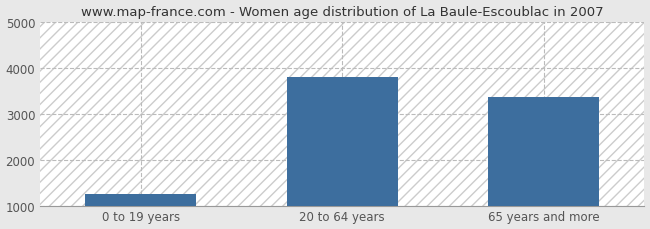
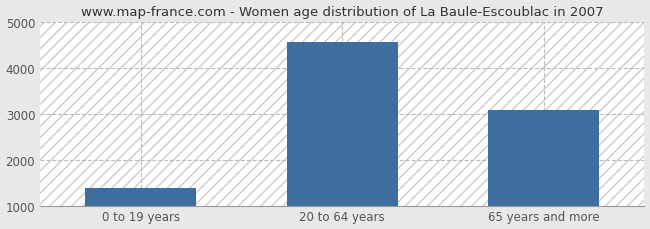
0 to 19 years: 1250 -> 1390
20 to 64 years: 3800 -> 4560
65 years and more: 3350 -> 3080
